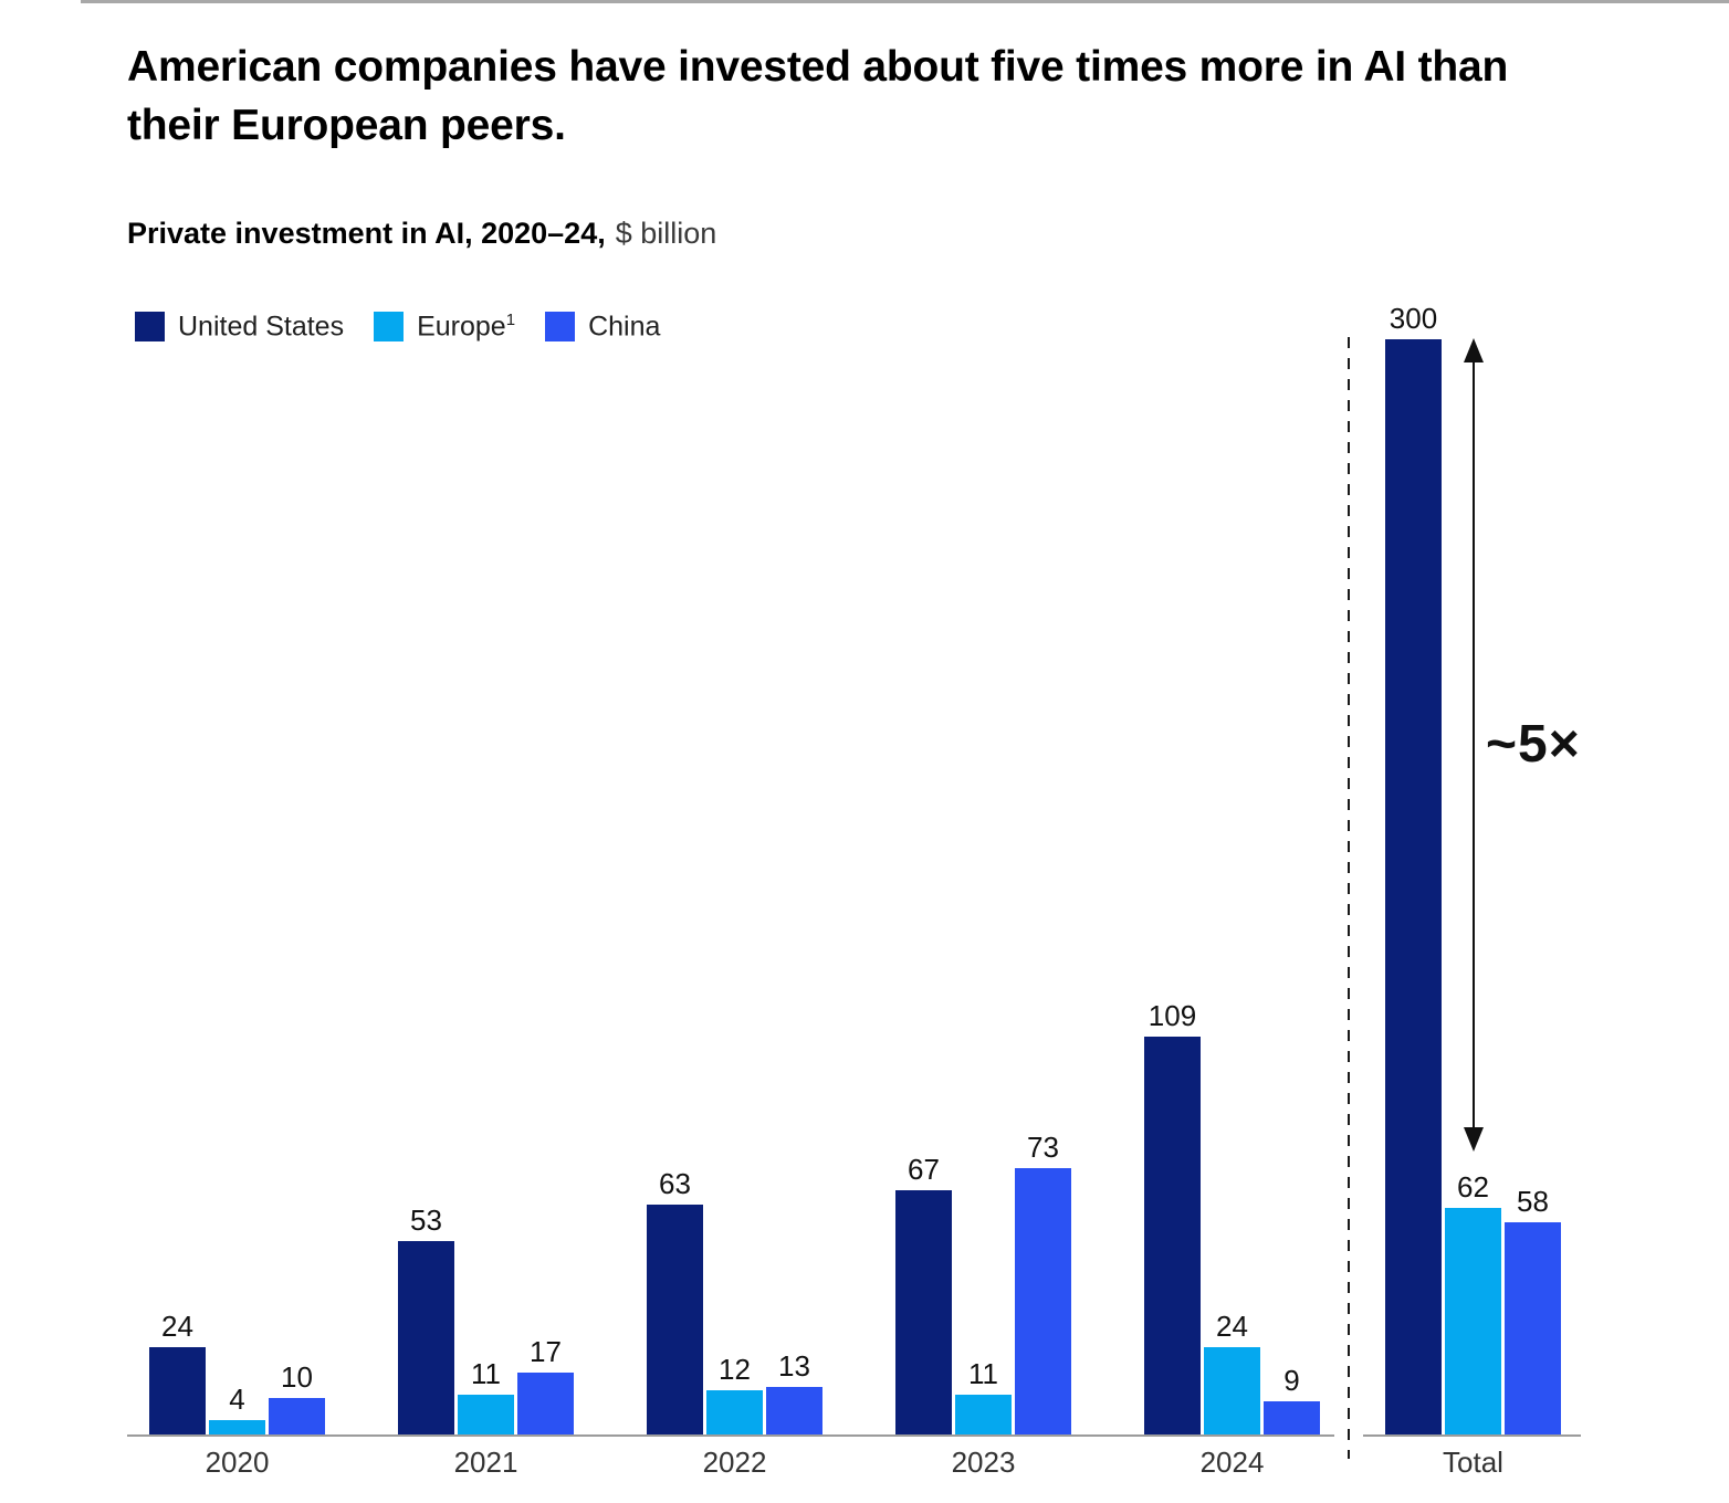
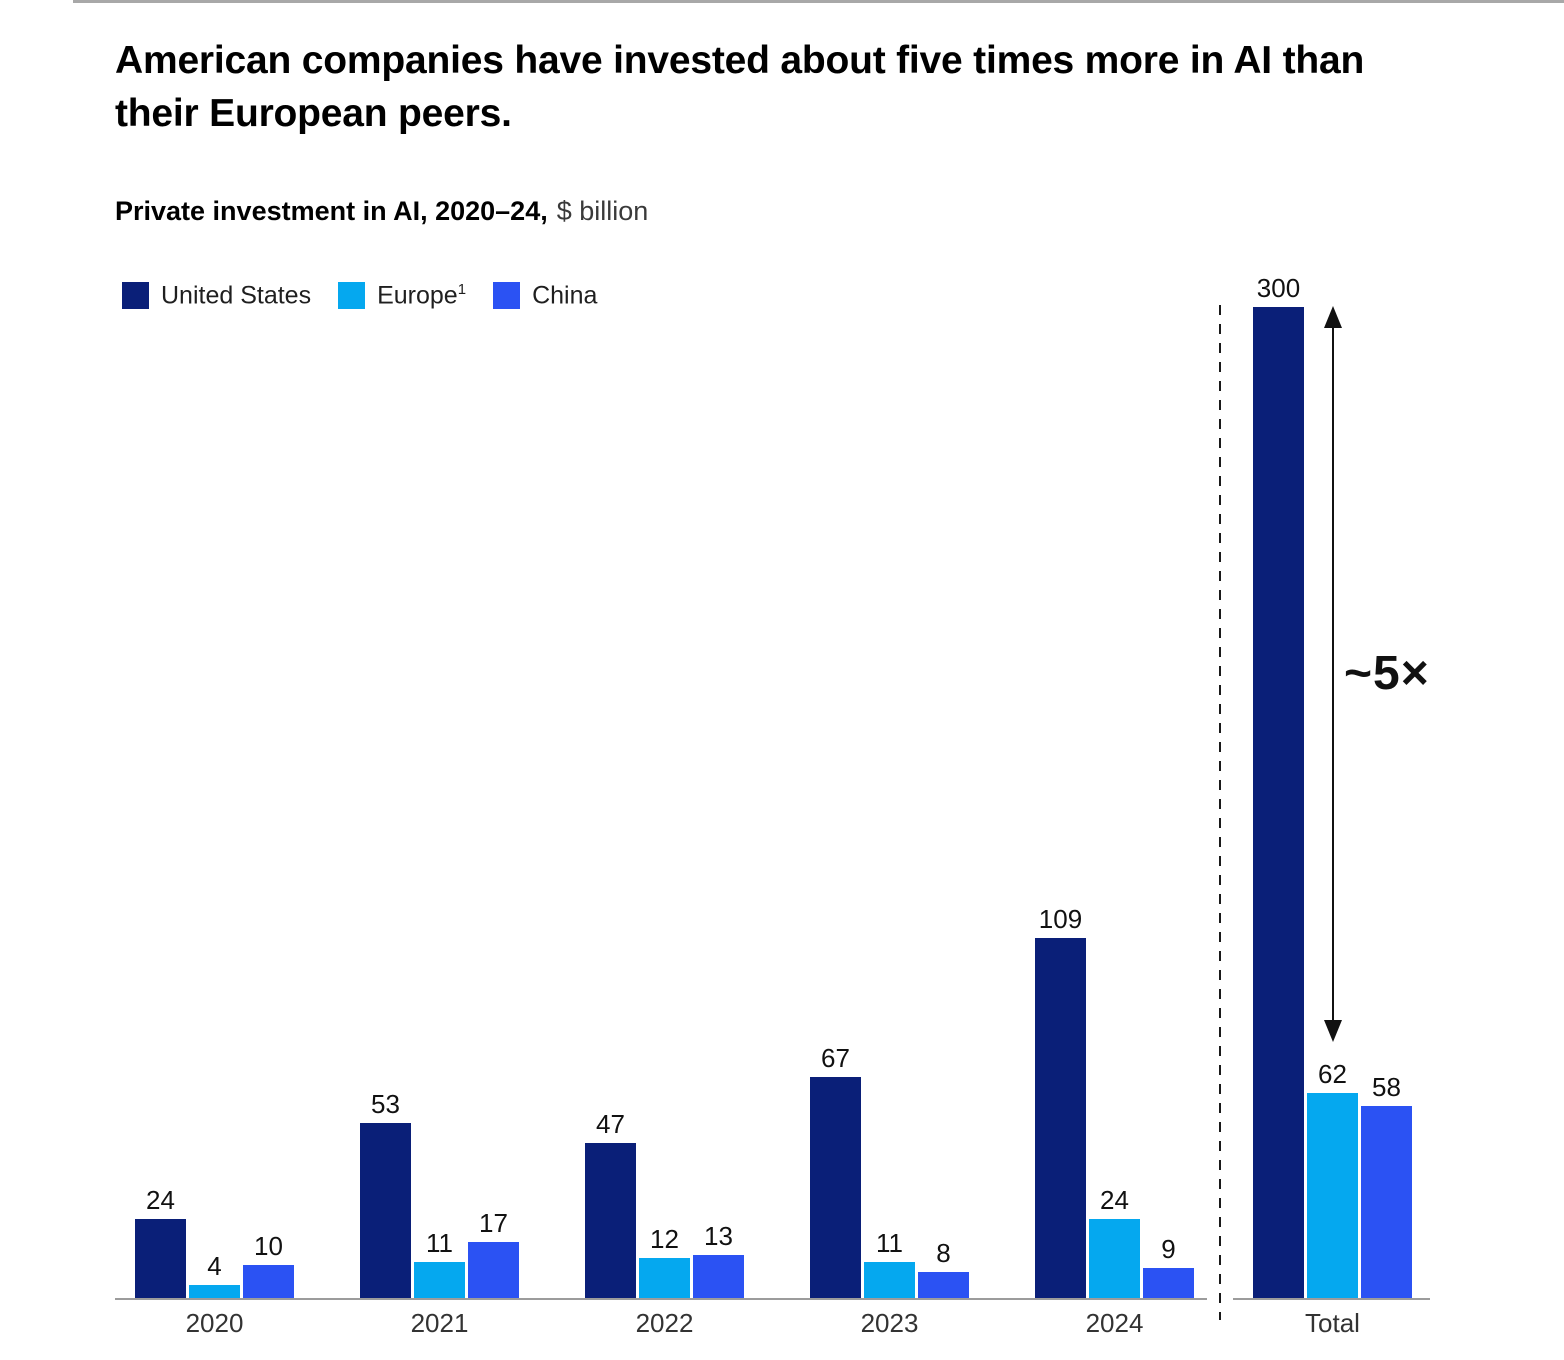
United States/2022: 63 -> 47
China/2023: 73 -> 8
